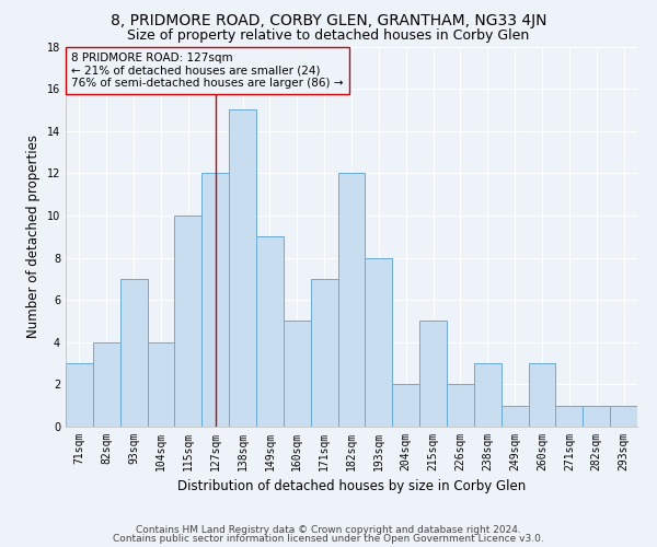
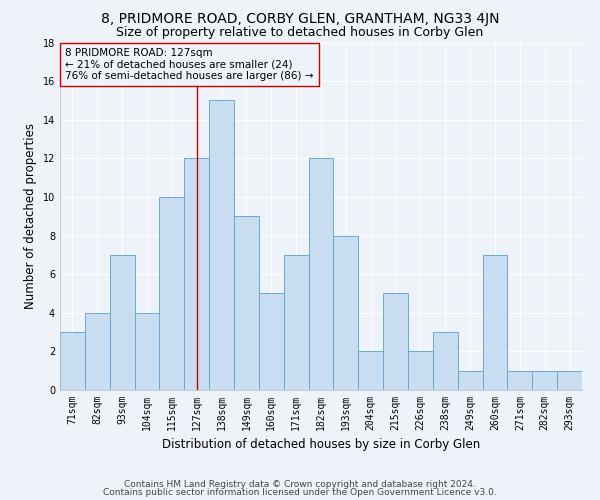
260sqm: 3 -> 7
